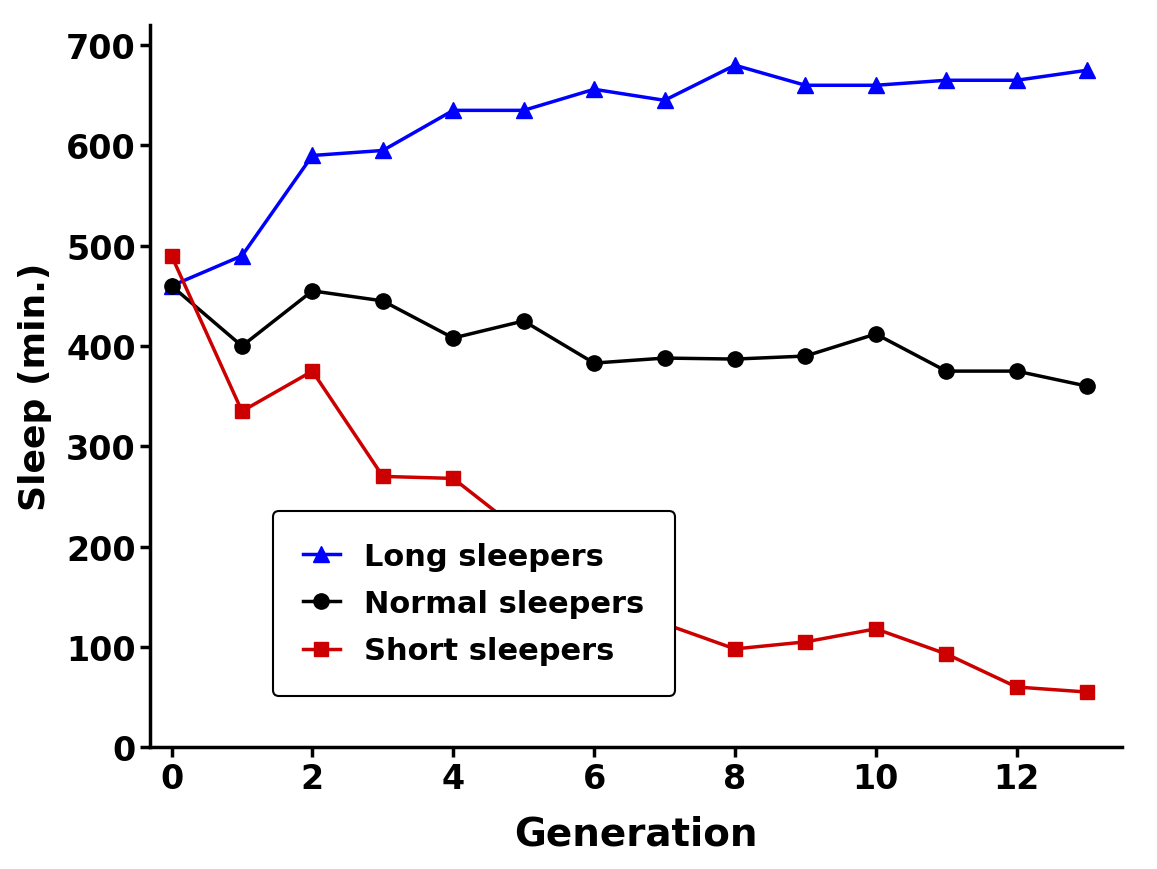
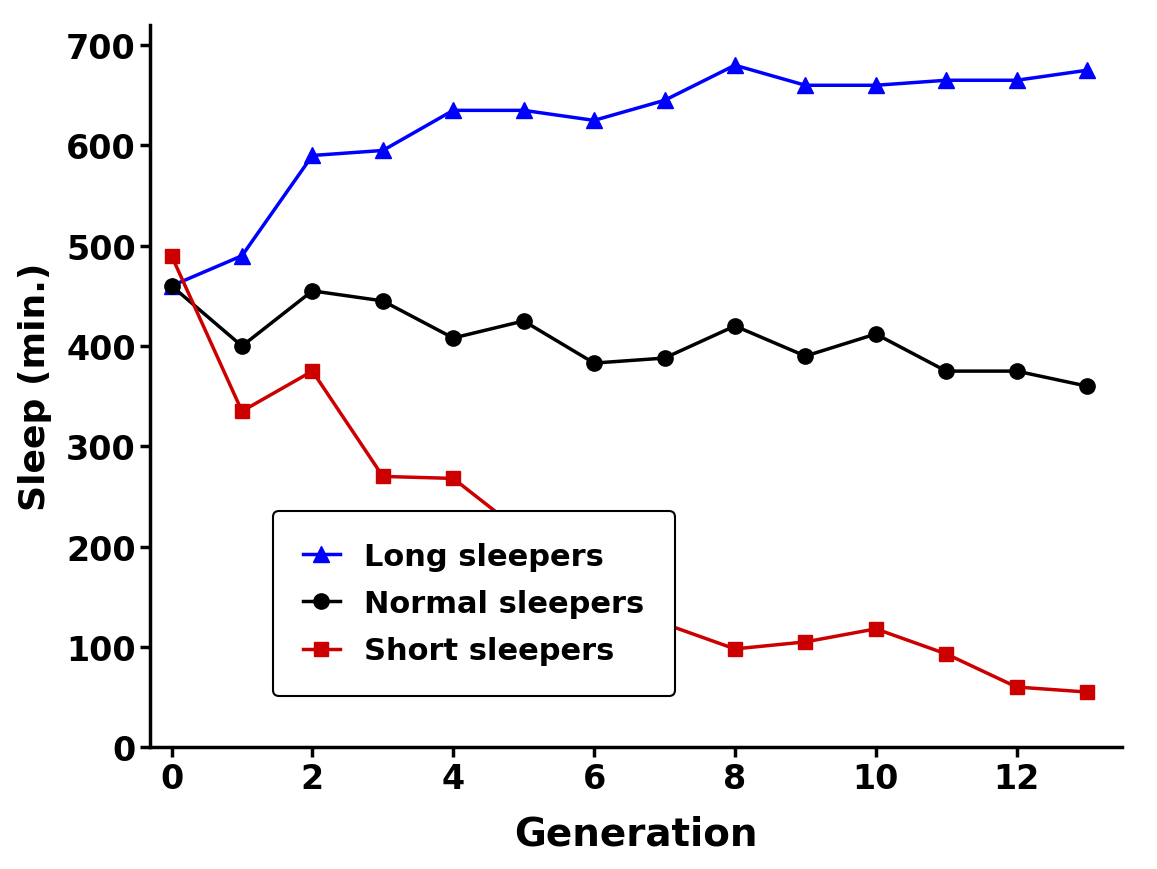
Long sleepers/6: 656 -> 625
Normal sleepers/8: 387 -> 420
